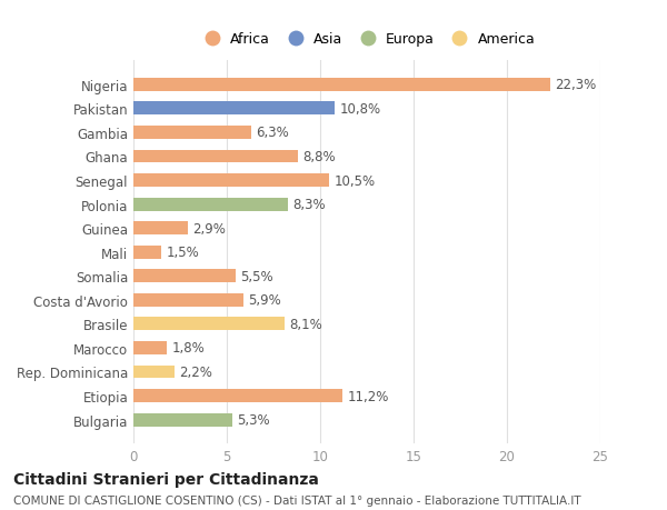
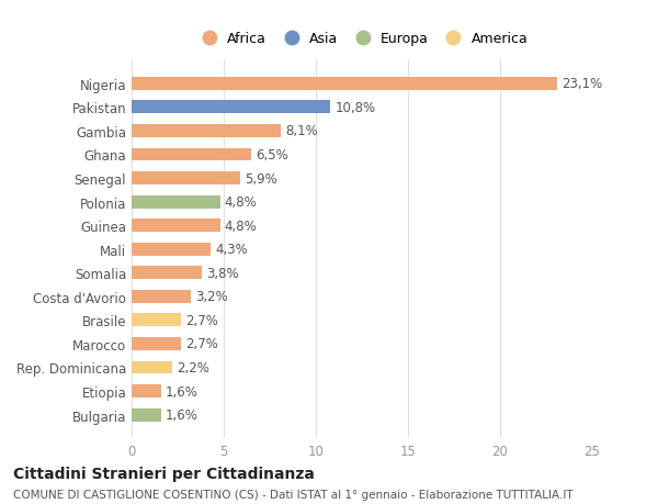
Nigeria: 22,3% -> 23,1%
Gambia: 6,3% -> 8,1%
Ghana: 8,8% -> 6,5%
Senegal: 10,5% -> 5,9%
Polonia: 8,3% -> 4,8%
Guinea: 2,9% -> 4,8%
Mali: 1,5% -> 4,3%
Somalia: 5,5% -> 3,8%
Costa d'Avorio: 5,9% -> 3,2%
Brasile: 8,1% -> 2,7%
Marocco: 1,8% -> 2,7%
Etiopia: 11,2% -> 1,6%
Bulgaria: 5,3% -> 1,6%
